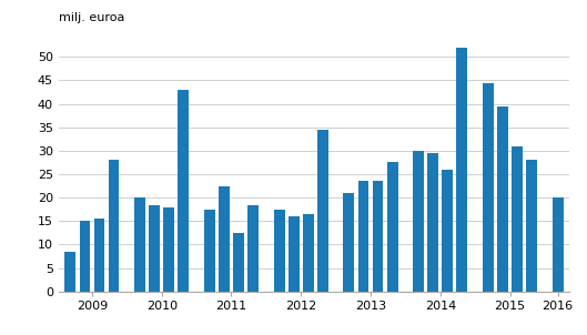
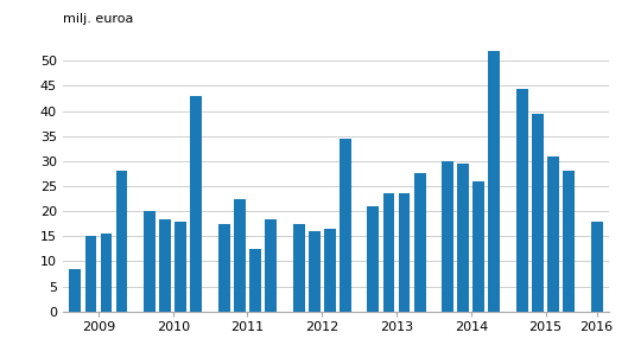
2016: 20.0 -> 18.0
